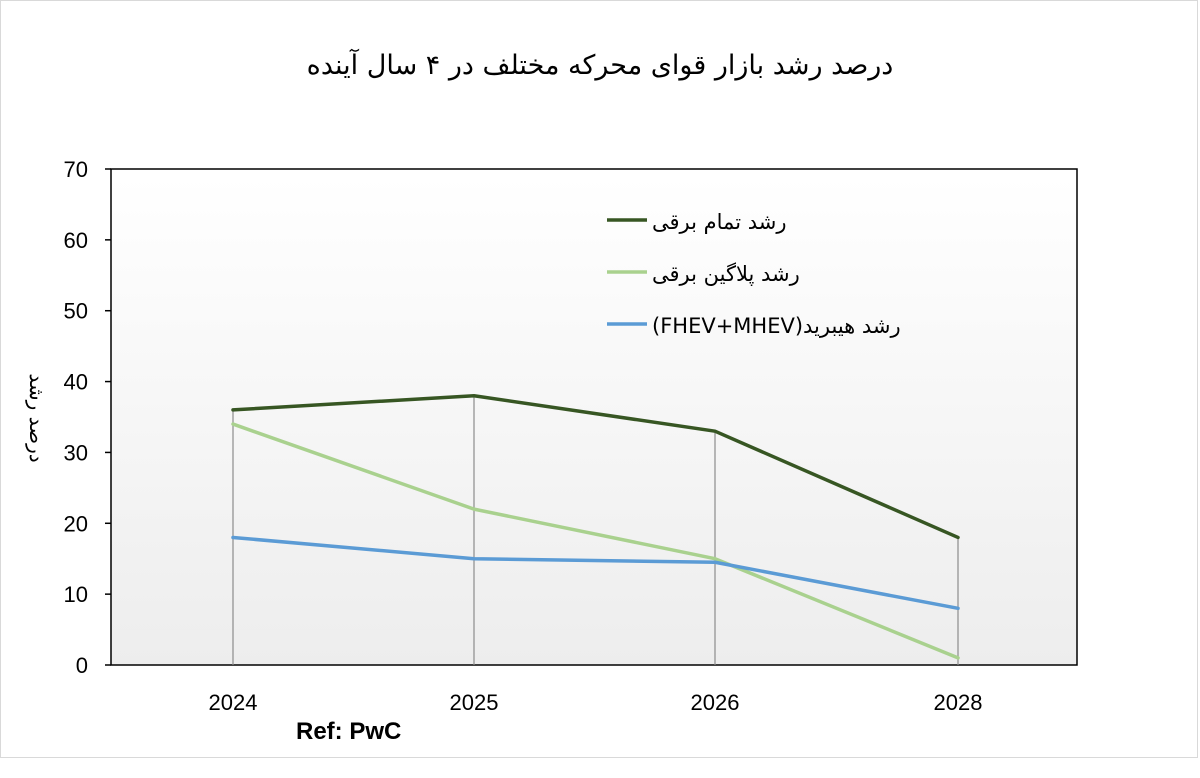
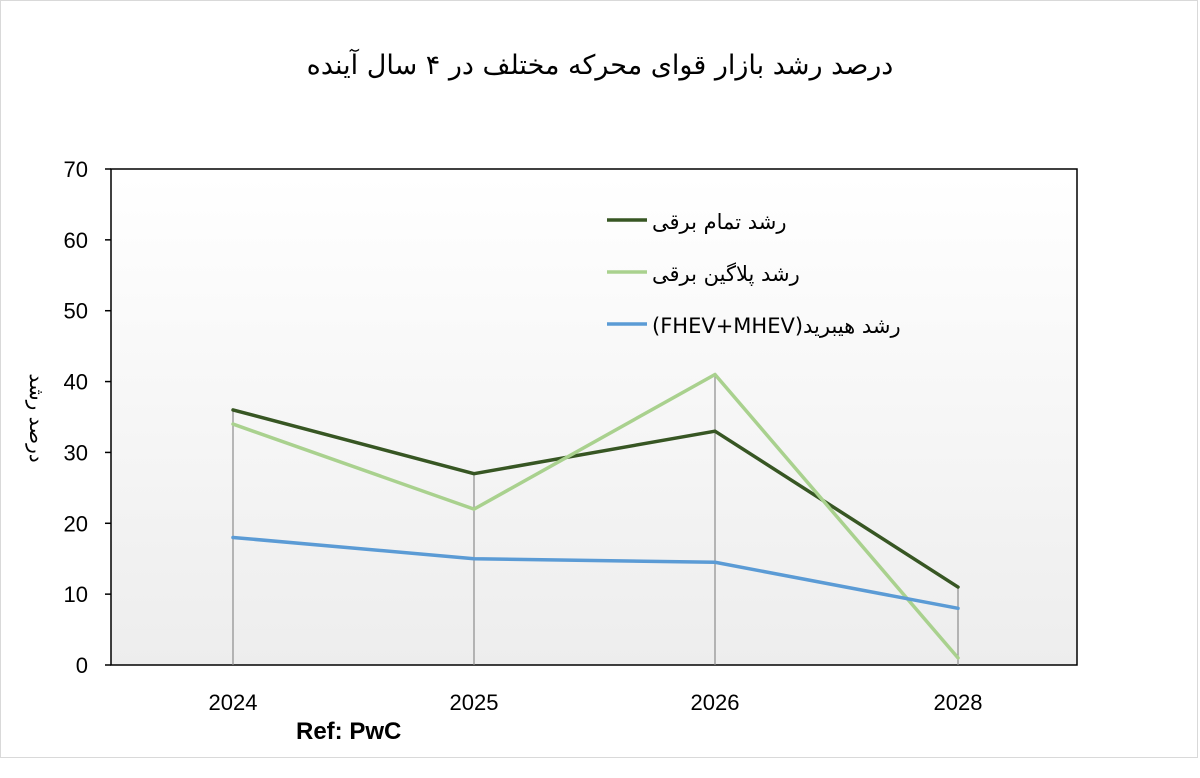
رشد تمام برقی/2025: 38 -> 27
رشد پلاگین برقی/2026: 15 -> 41
رشد تمام برقی/2028: 18 -> 11
